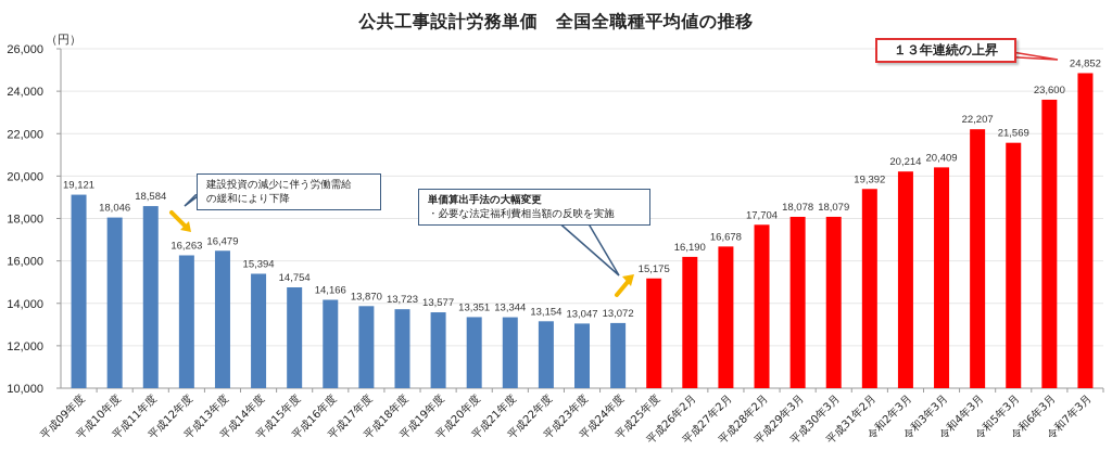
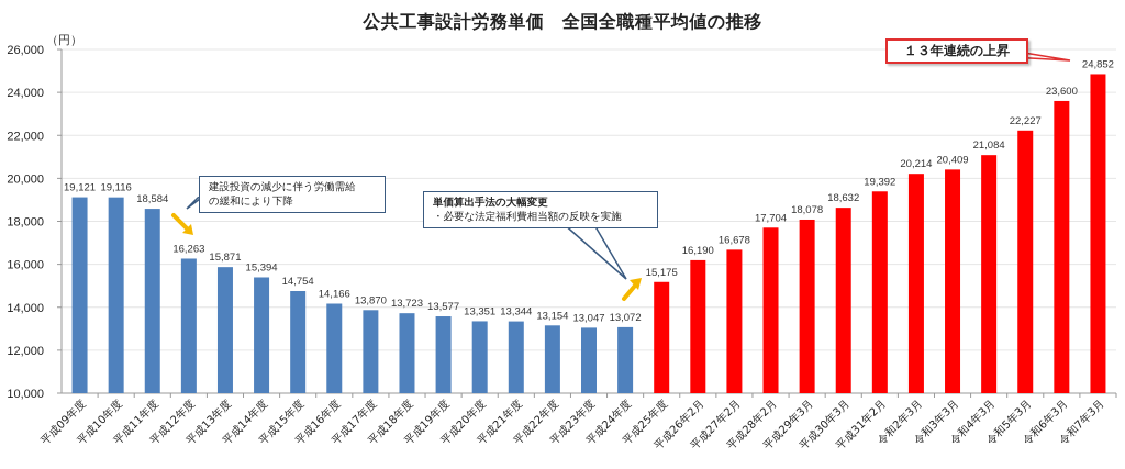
平成10年度: 18,046 -> 19,116
平成13年度: 16,479 -> 15,871
平成30年3月: 18,079 -> 18,632
令和4年3月: 22,207 -> 21,084
令和5年3月: 21,569 -> 22,227
